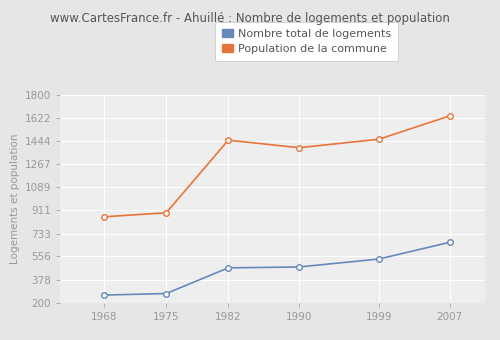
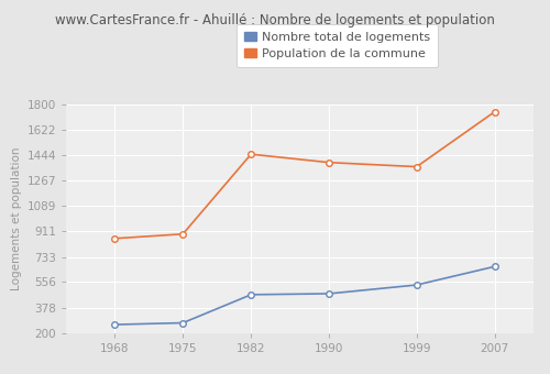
Population de la commune/1999: 1460 -> 1360
Population de la commune/2007: 1640 -> 1750
